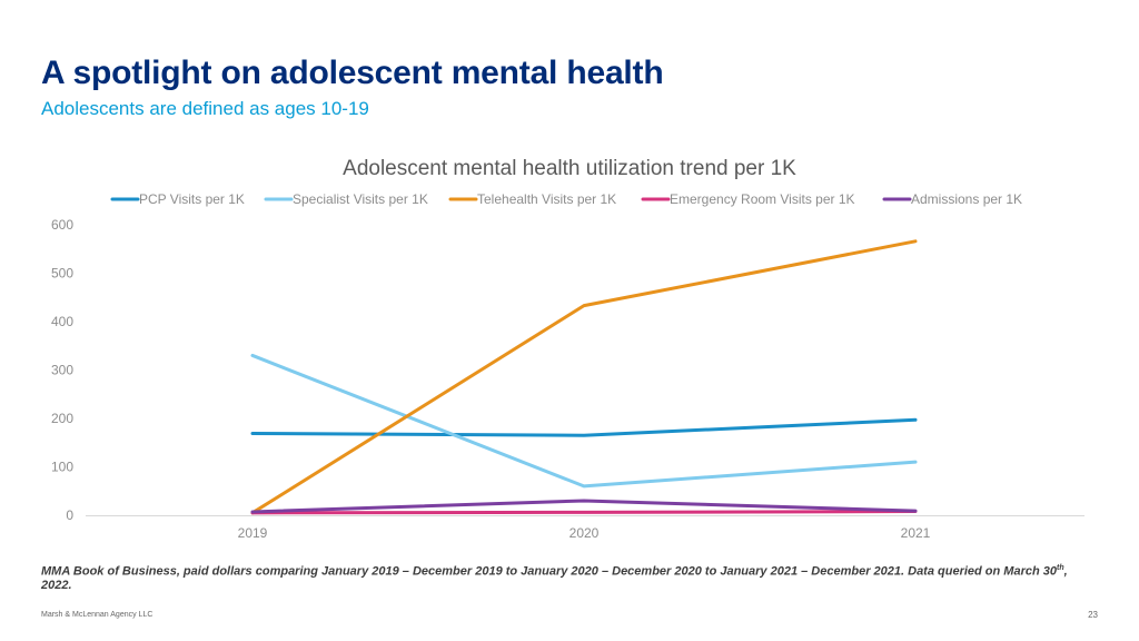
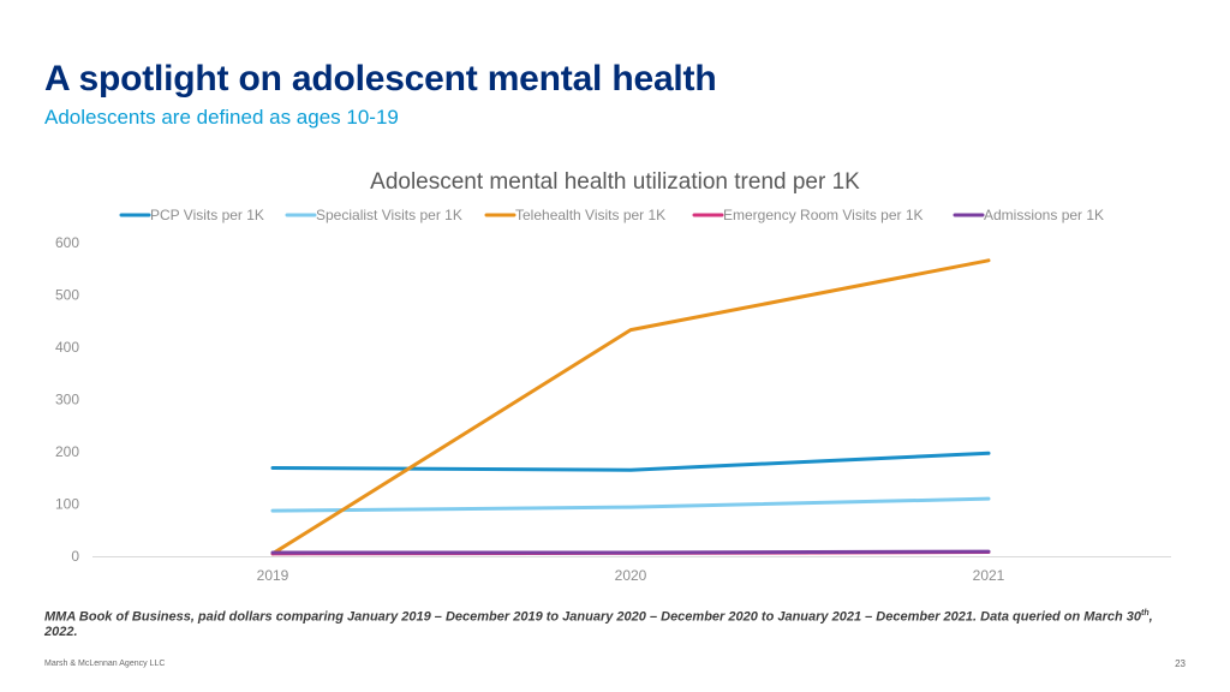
Specialist Visits per 1K/2019: 330 -> 90
Specialist Visits per 1K/2020: 60 -> 90
Admissions per 1K/2020: 30 -> 10
